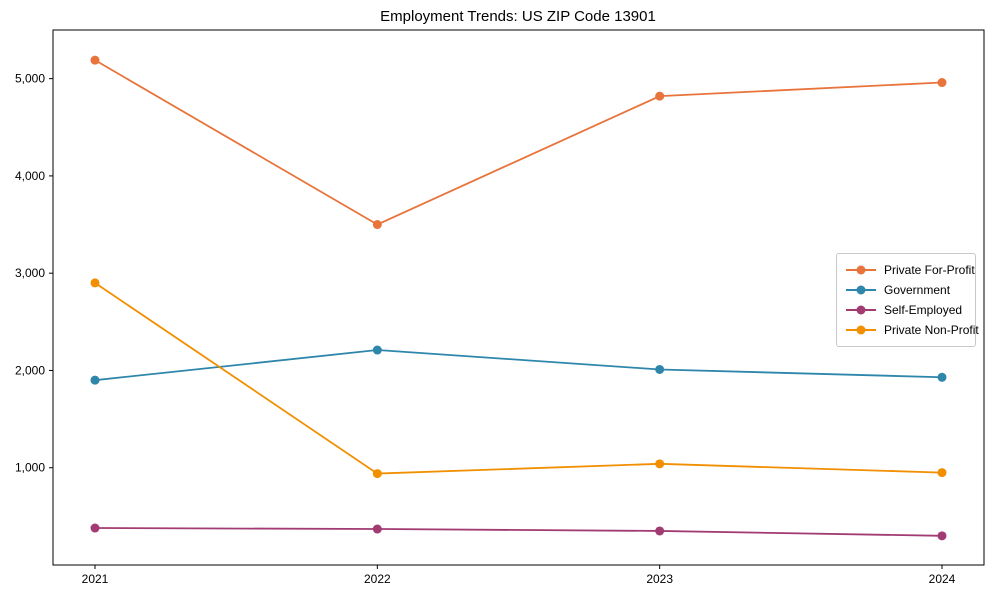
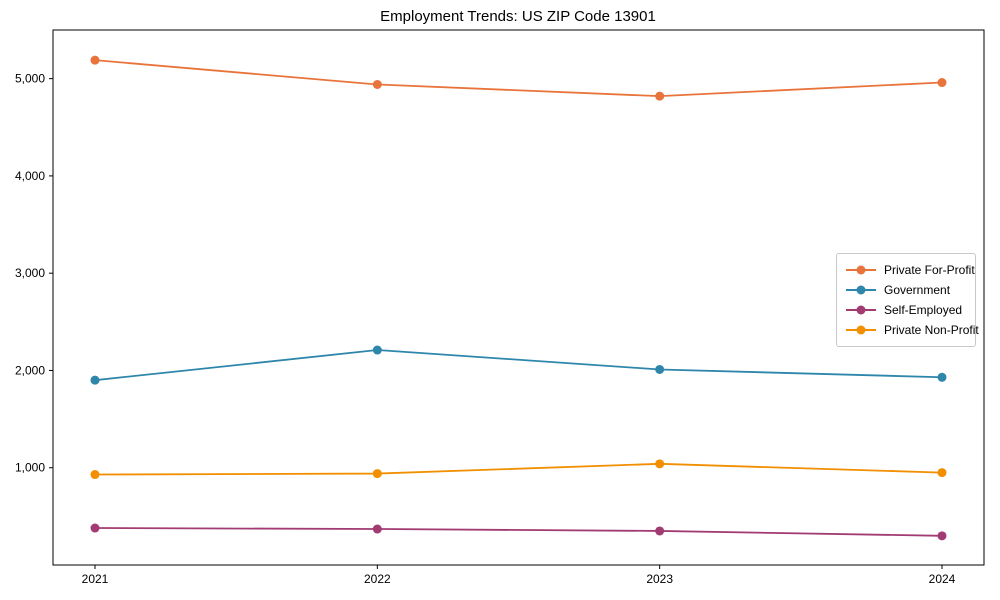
Private Non-Profit/2021: 2900 -> 900
Private For-Profit/2022: 3500 -> 4900
